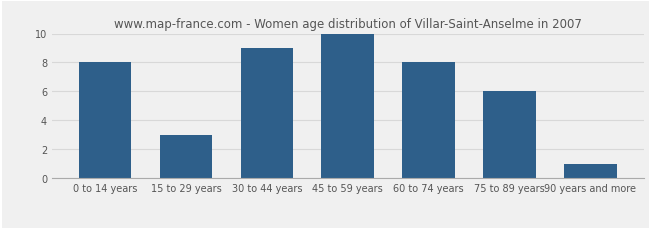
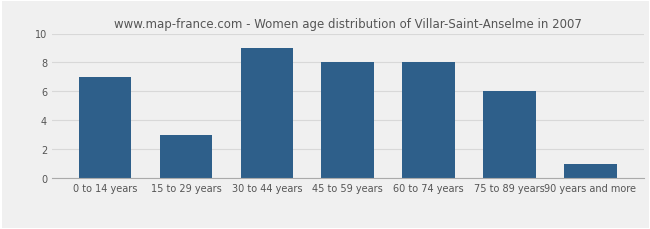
0 to 14 years: 8 -> 7
45 to 59 years: 10 -> 8
